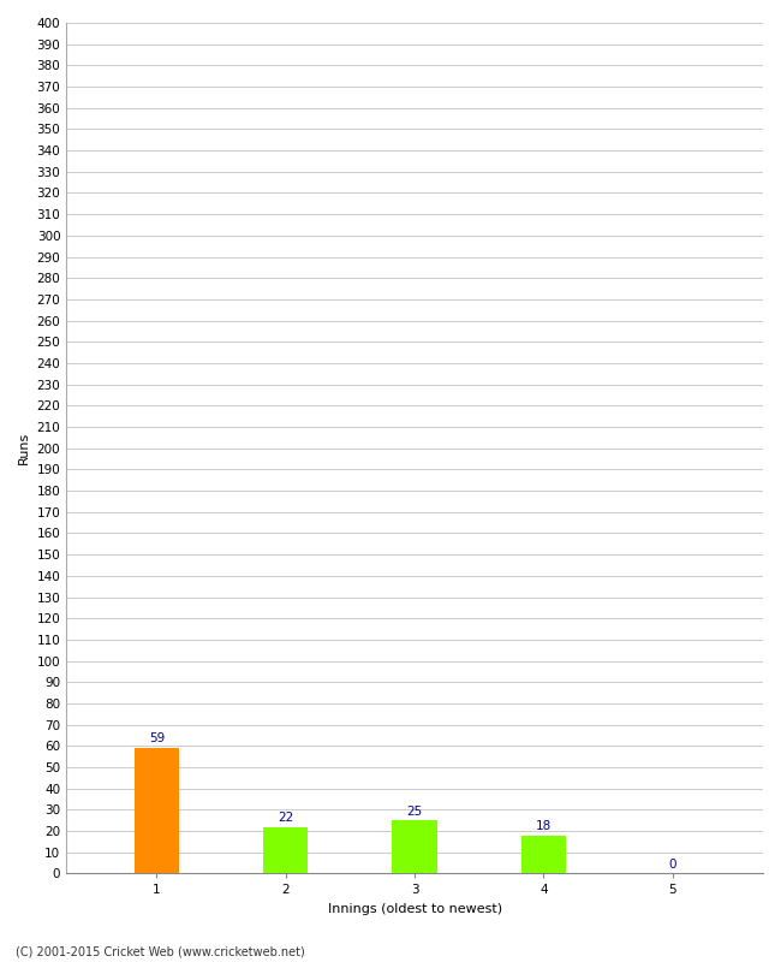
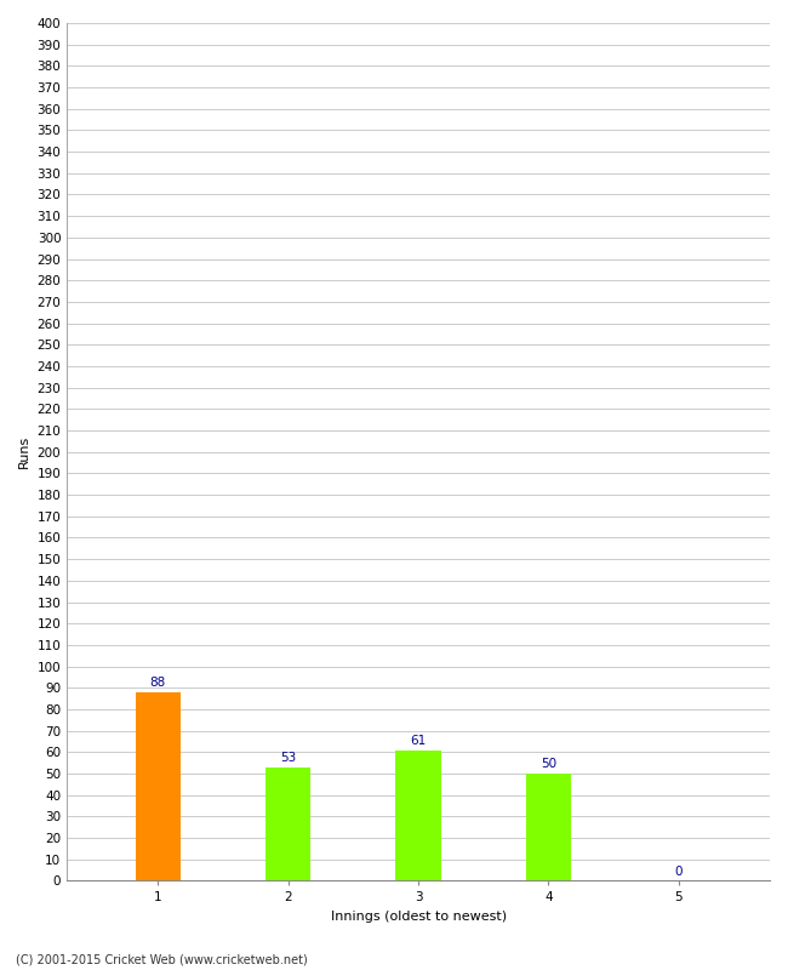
1: 59 -> 88
2: 22 -> 53
3: 25 -> 61
4: 18 -> 50
